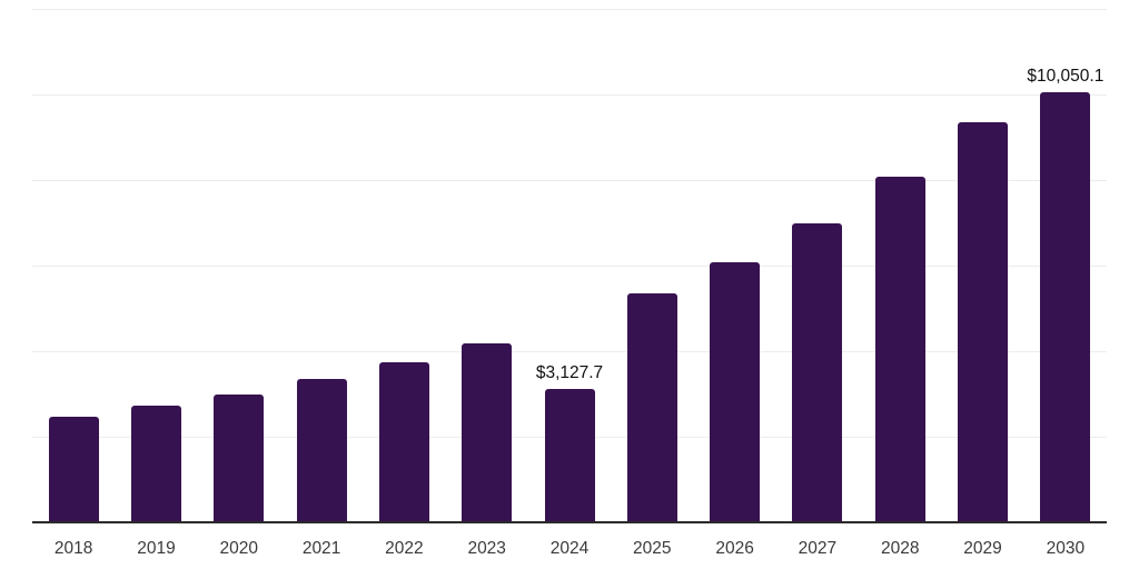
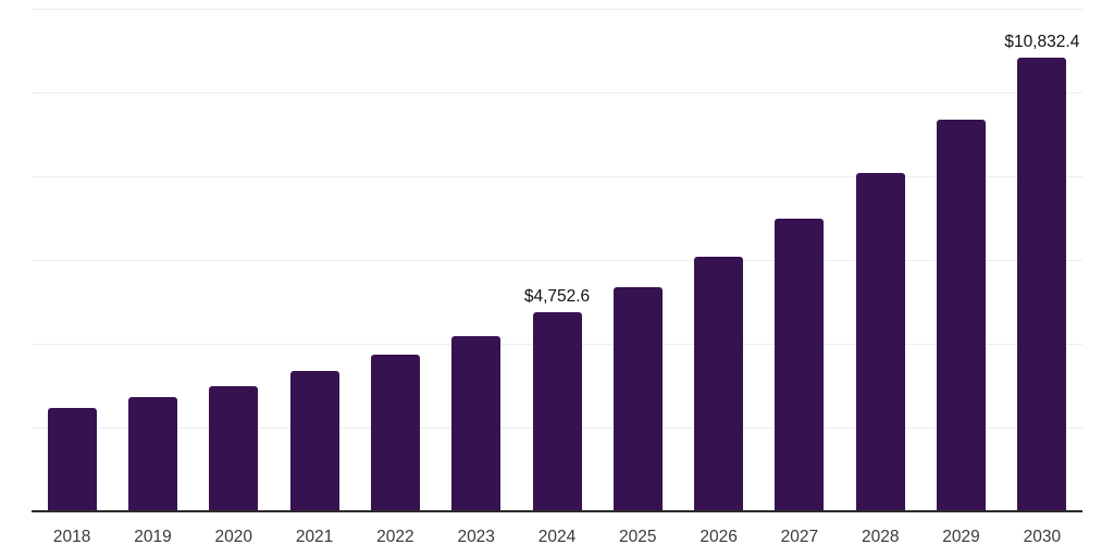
2024: $3,127.7 -> $4,752.6
2030: $10,050.1 -> $10,832.4
